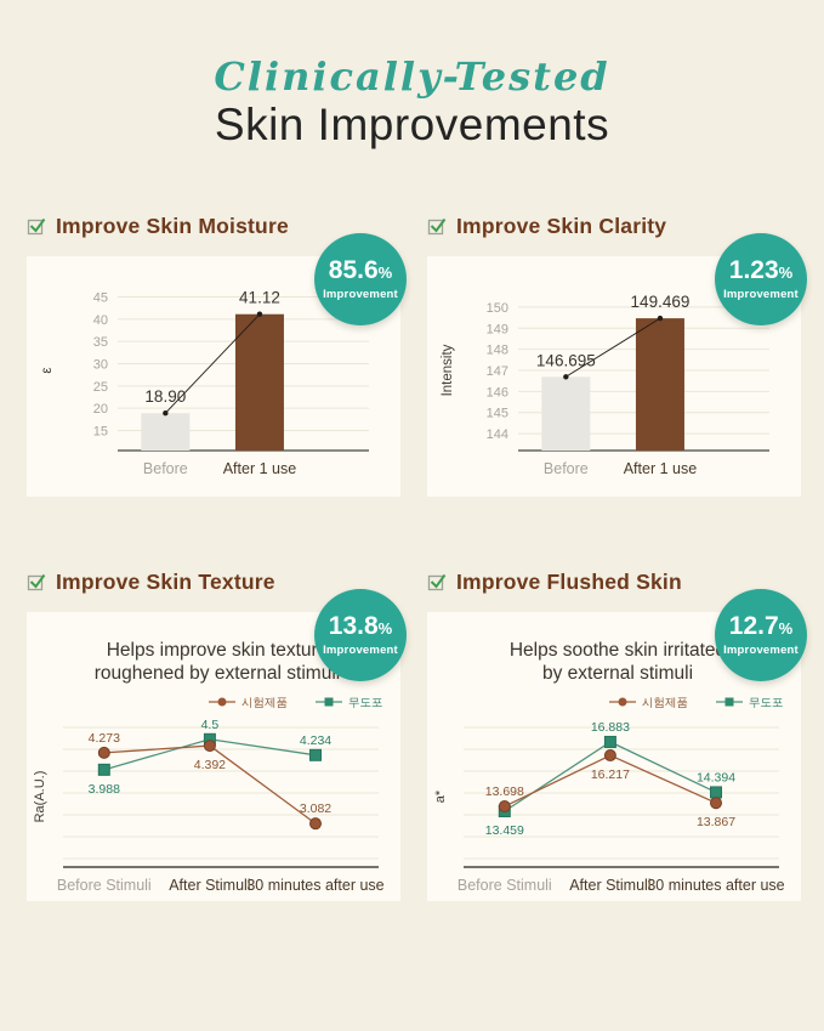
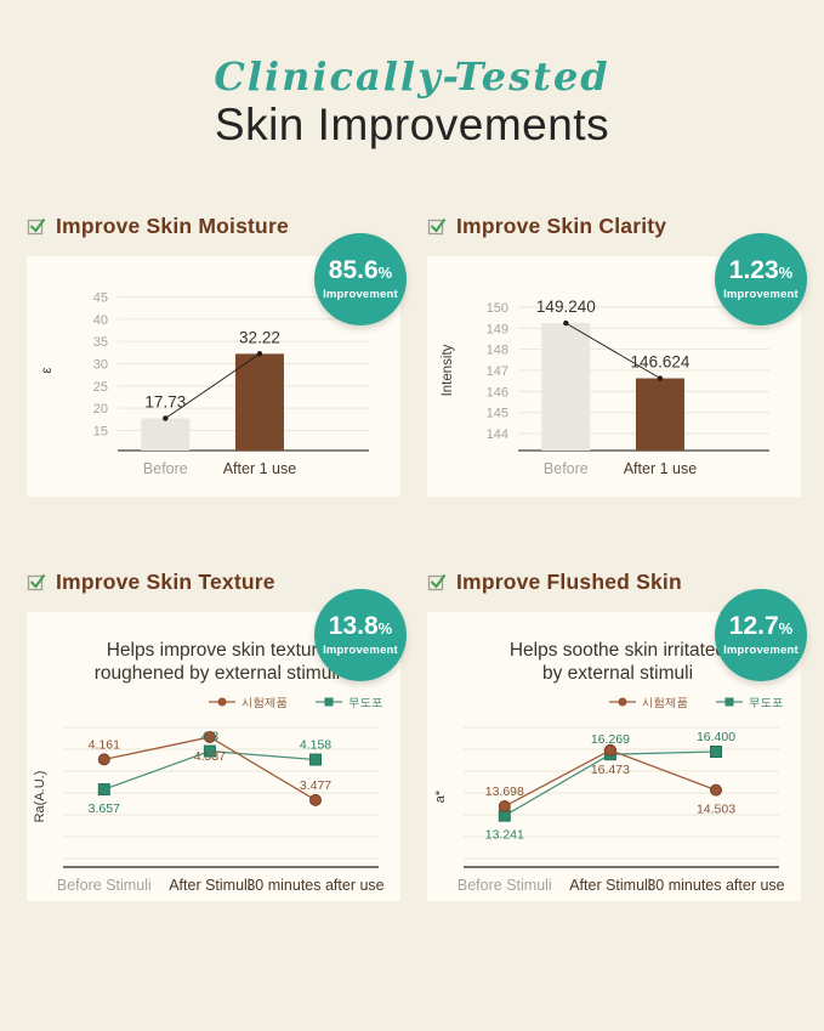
Improve Skin Moisture/Before: 18.90 -> 17.73
Improve Skin Moisture/After 1 use: 41.12 -> 32.22
Improve Skin Clarity/Before: 146.695 -> 149.240
Improve Skin Clarity/After 1 use: 149.469 -> 146.624
Improve Skin Texture/시험제품/Before Stimuli: 4.273 -> 4.161
Improve Skin Texture/무도포/Before Stimuli: 3.988 -> 3.657
Improve Skin Texture/시험제품/After Stimuli: 4.392 -> 4.537
Improve Skin Texture/무도포/After Stimuli: 4.5 -> 4.3
Improve Skin Texture/시험제품/30 minutes after use: 3.082 -> 3.477
Improve Skin Texture/무도포/30 minutes after use: 4.234 -> 4.158
Improve Flushed Skin/무도포/Before Stimuli: 13.459 -> 13.241
Improve Flushed Skin/시험제품/After Stimuli: 16.217 -> 16.473
Improve Flushed Skin/무도포/After Stimuli: 16.883 -> 16.269
Improve Flushed Skin/시험제품/30 minutes after use: 13.867 -> 14.503
Improve Flushed Skin/무도포/30 minutes after use: 14.394 -> 16.400
